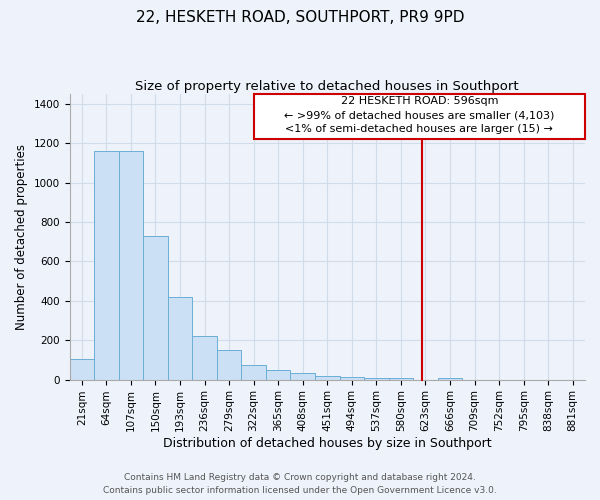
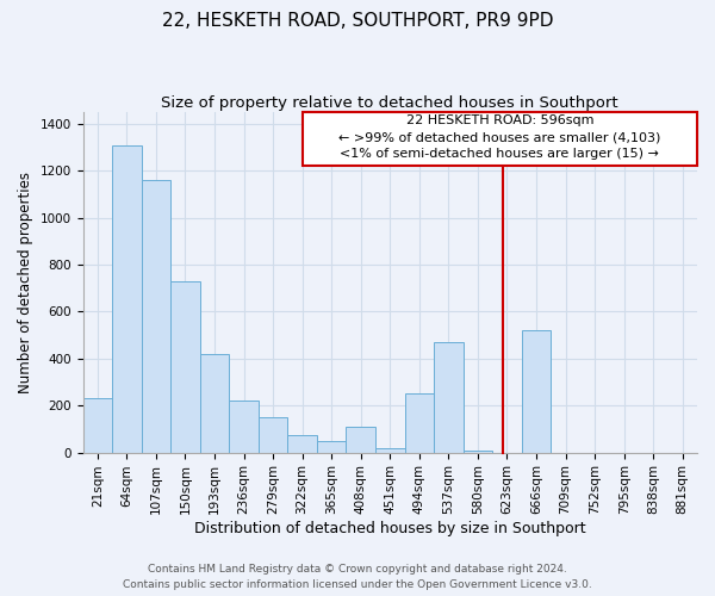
21sqm: 110 -> 230
64sqm: 1160 -> 1310
408sqm: 40 -> 110
494sqm: 10 -> 250
537sqm: 10 -> 470
666sqm: 10 -> 520
